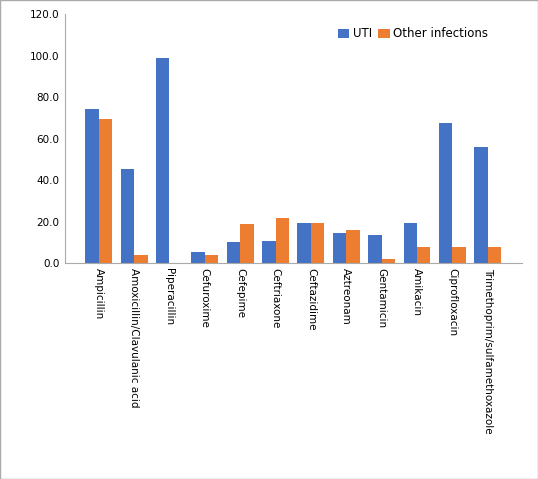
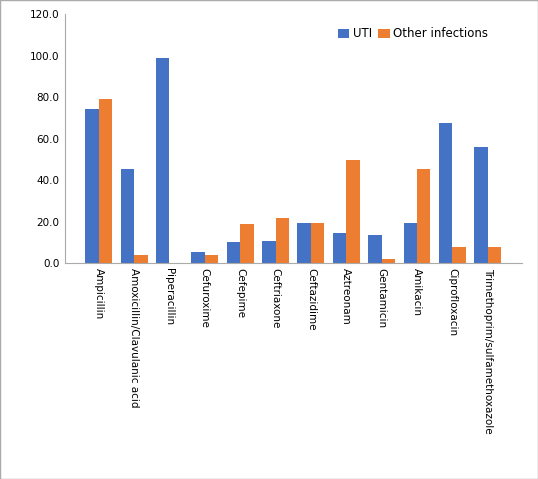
Other infections/Ampicillin: 69.5 -> 79.0
Other infections/Aztreonam: 16.0 -> 50.0
Other infections/Amikacin: 8.0 -> 45.5
